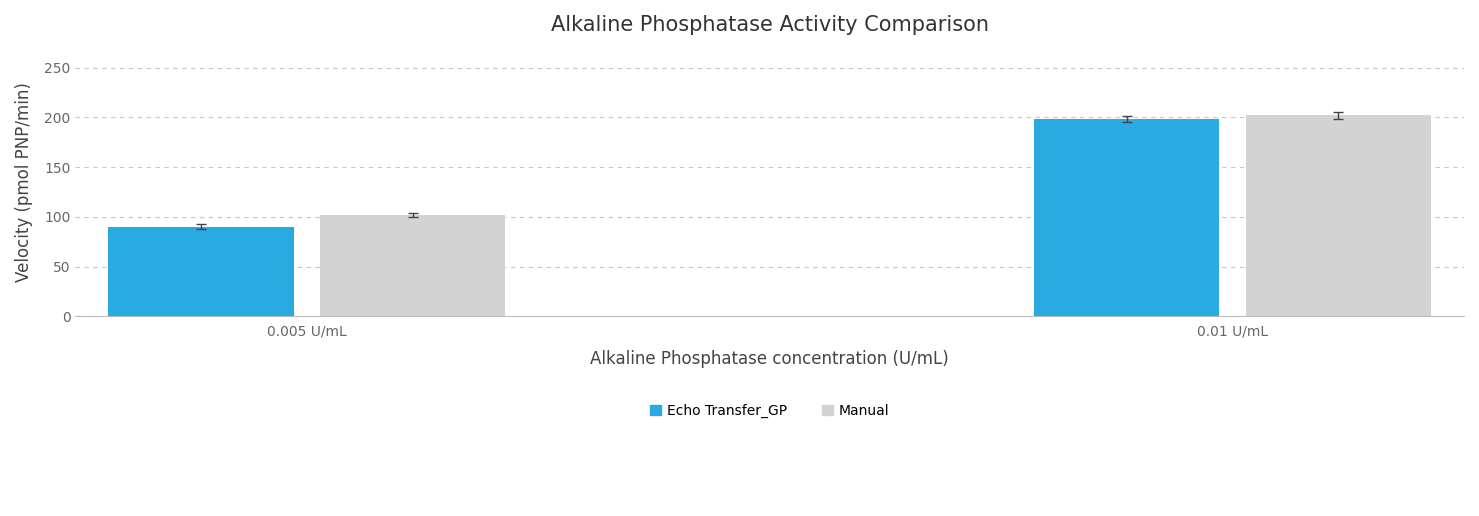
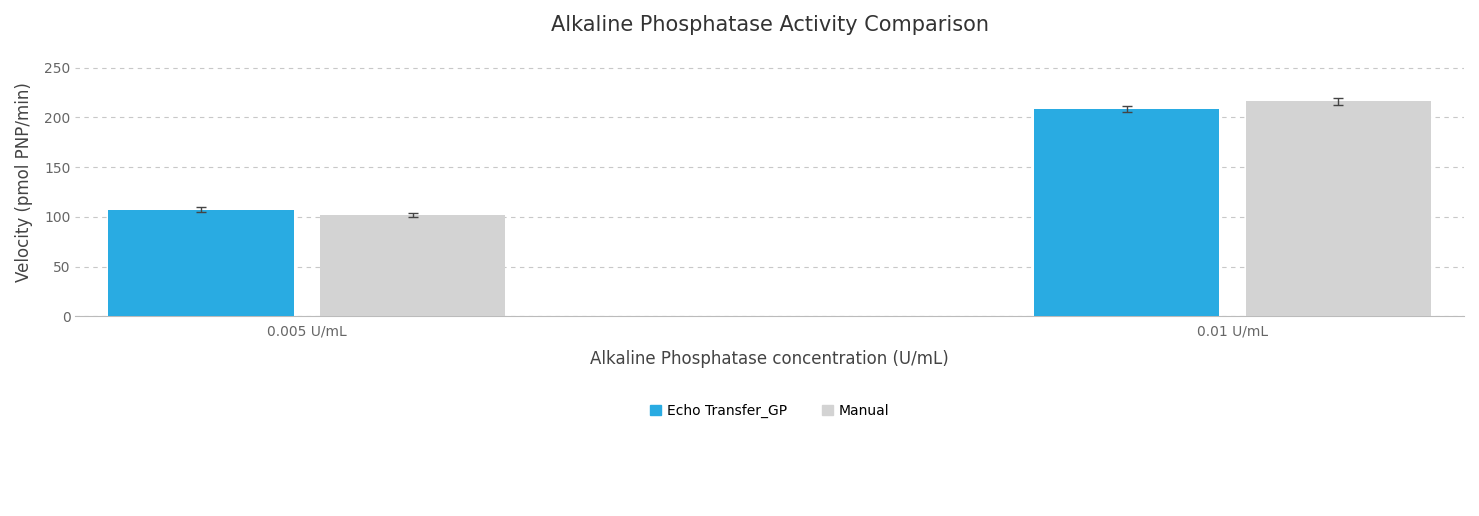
Echo Transfer_GP/0.005 U/mL: 90 -> 107
Echo Transfer_GP/0.01 U/mL: 198 -> 208
Manual/0.01 U/mL: 202 -> 216
